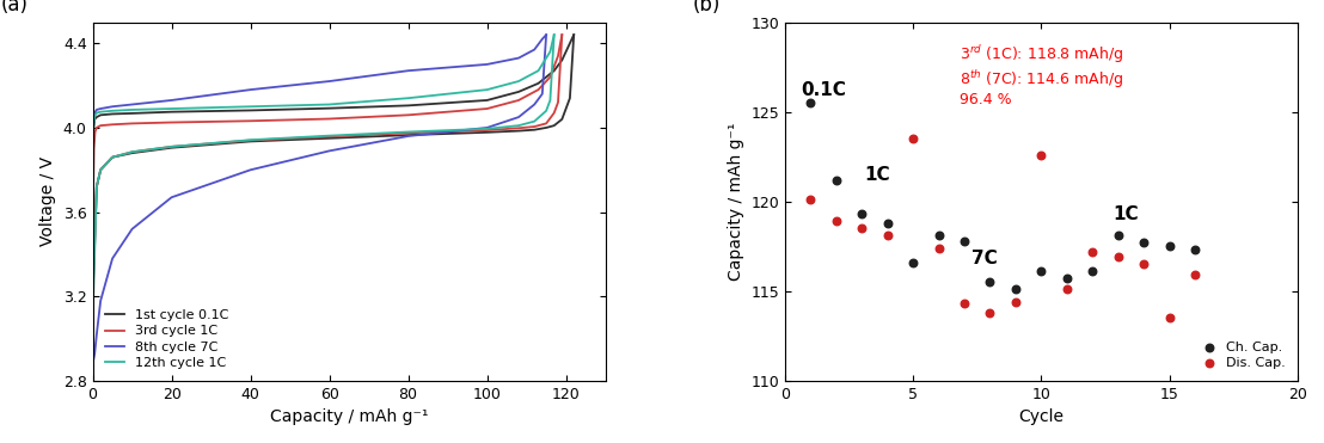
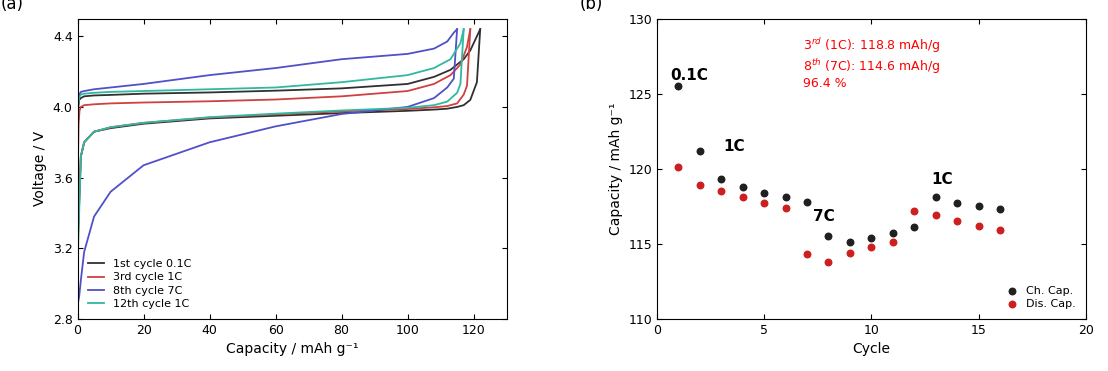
Ch. Cap./5: 116.6 -> 118.4
Dis. Cap./5: 123.5 -> 117.7
Ch. Cap./10: 116.1 -> 115.4
Dis. Cap./10: 122.6 -> 114.8
Dis. Cap./15: 113.5 -> 116.2
